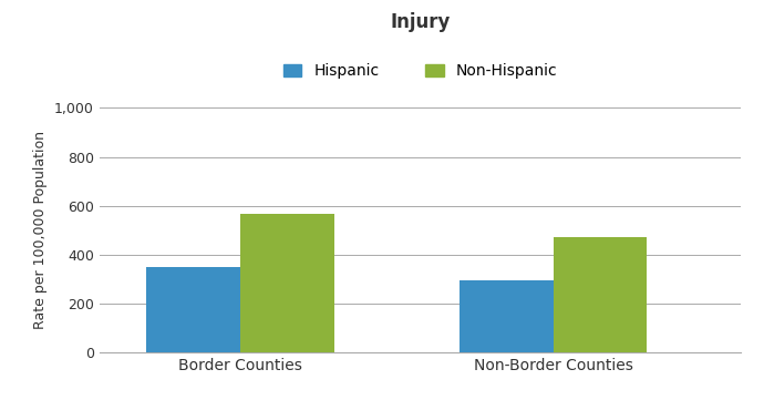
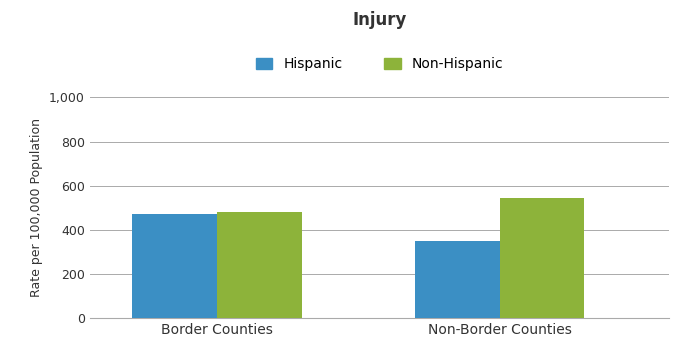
Hispanic/Border Counties: 348 -> 470
Non-Hispanic/Border Counties: 566 -> 480
Hispanic/Non-Border Counties: 293 -> 350
Non-Hispanic/Non-Border Counties: 471 -> 545
